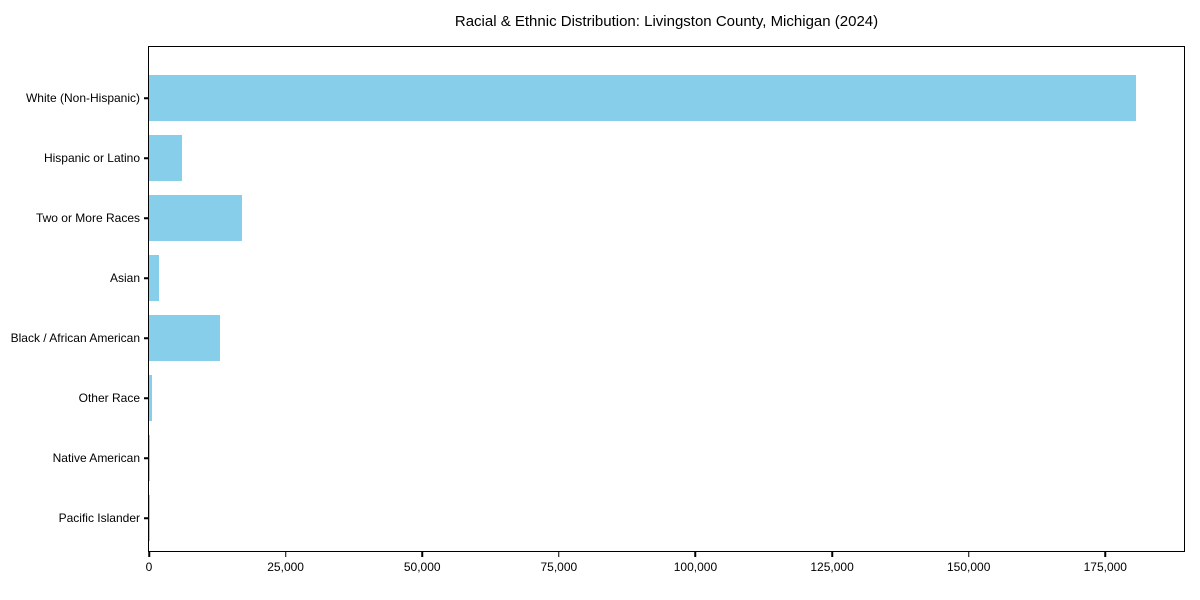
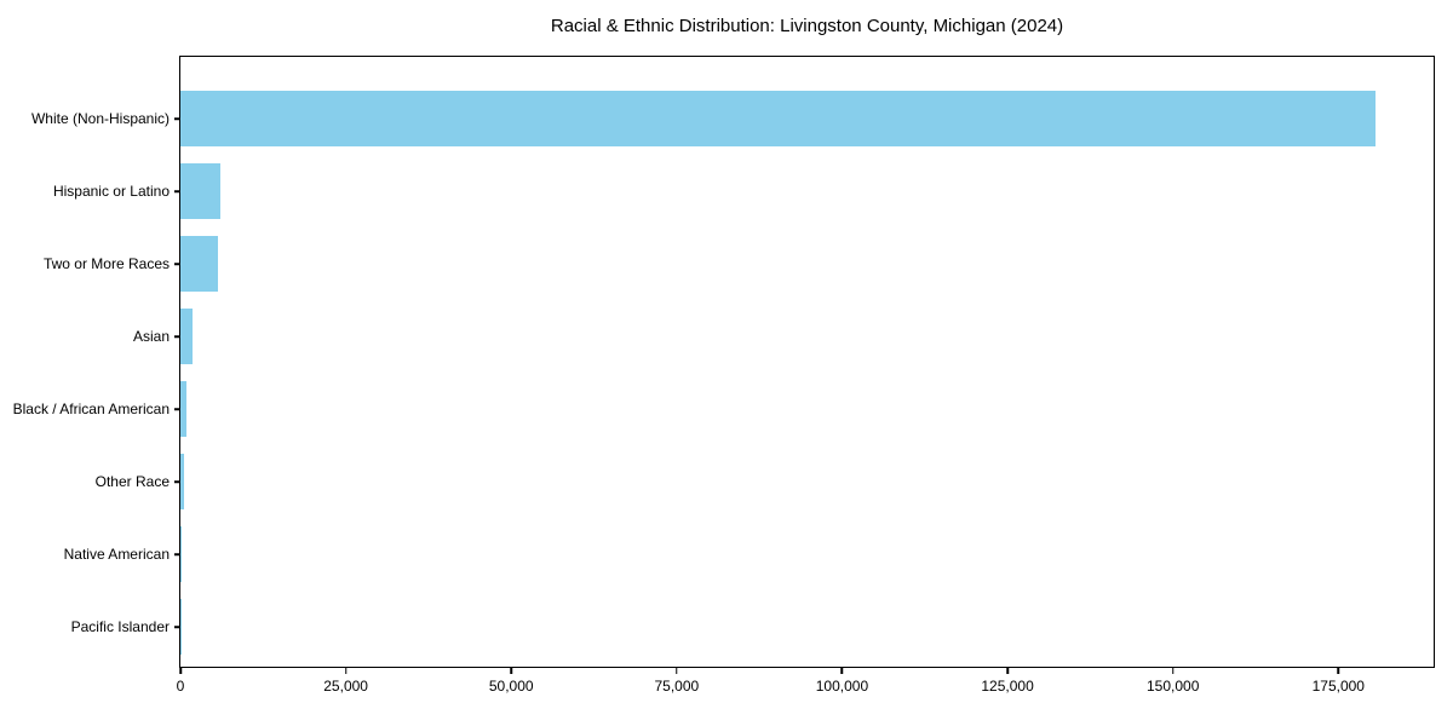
Two or More Races: 17000 -> 6000
Black / African American: 13000 -> 1000
